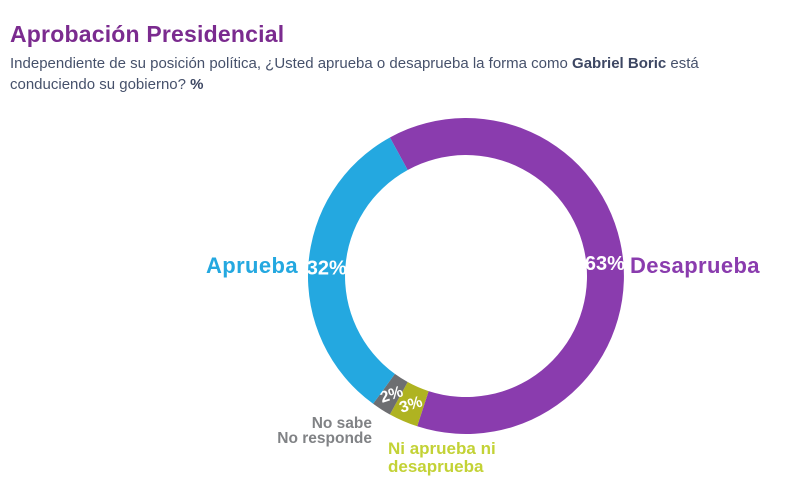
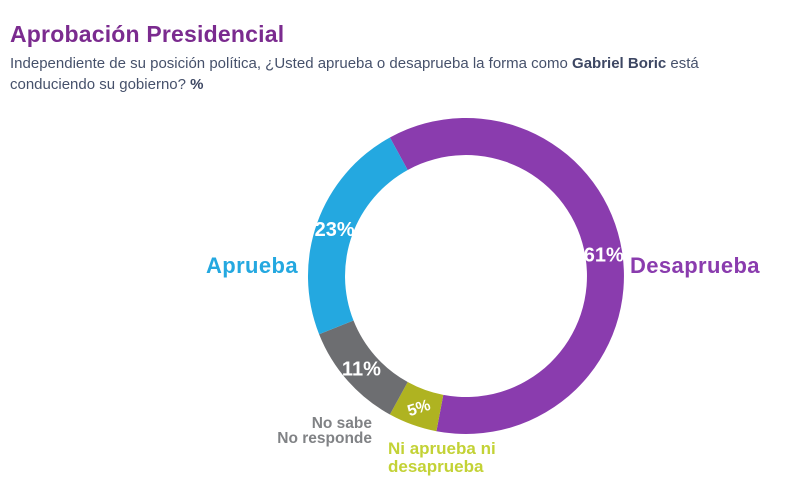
Desaprueba: 63% -> 61%
Ni aprueba ni desaprueba: 3% -> 5%
No sabe No responde: 2% -> 11%
Aprueba: 32% -> 23%
